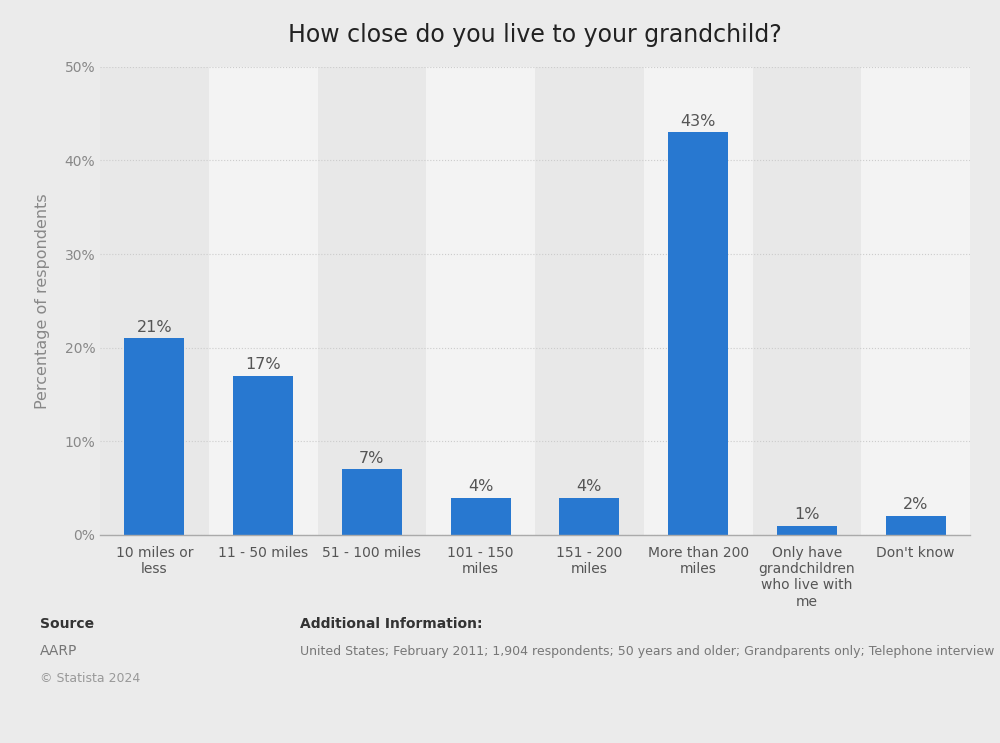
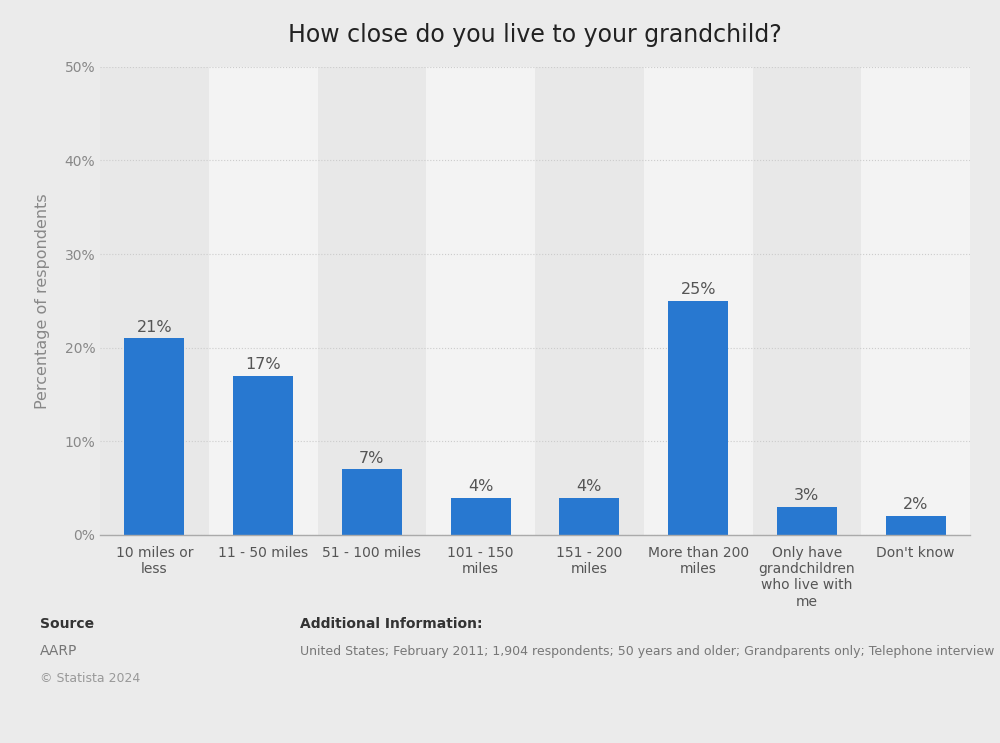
More than 200 miles: 43% -> 25%
Only have grandchildren who live with me: 1% -> 3%
